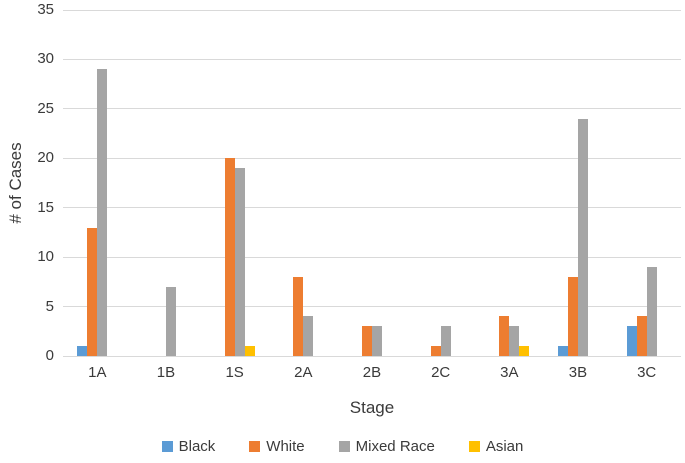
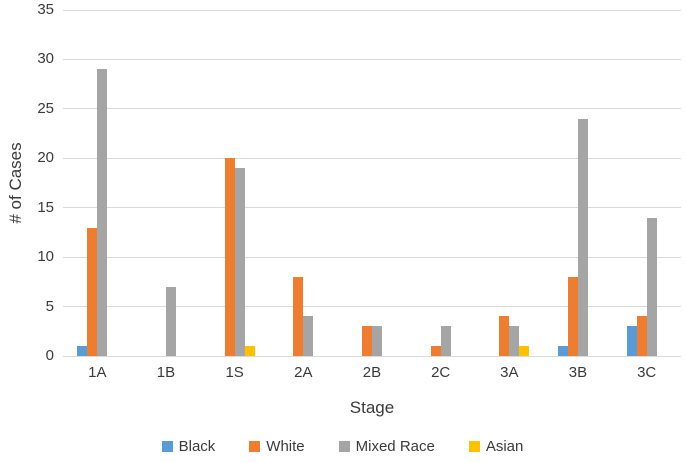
Mixed Race/3C: 9 -> 14
